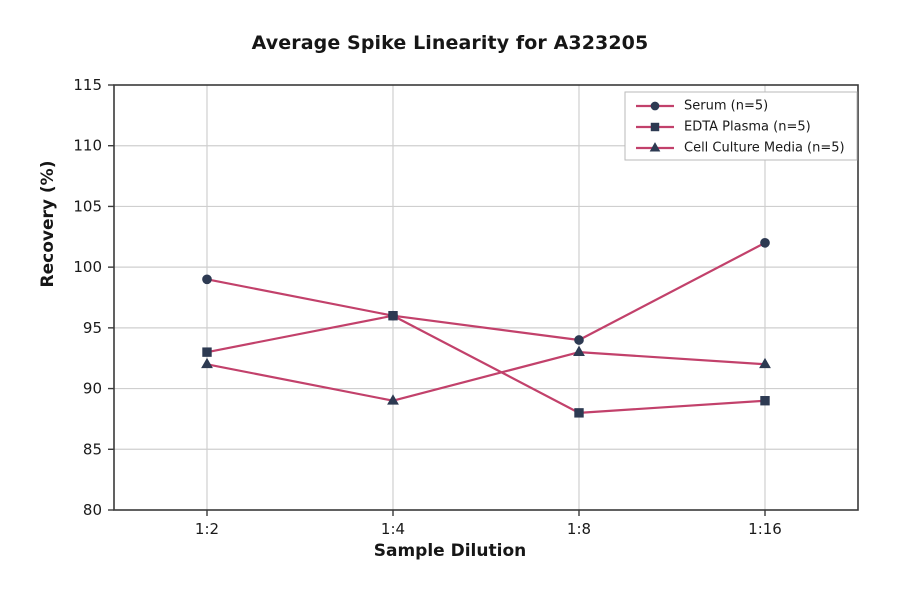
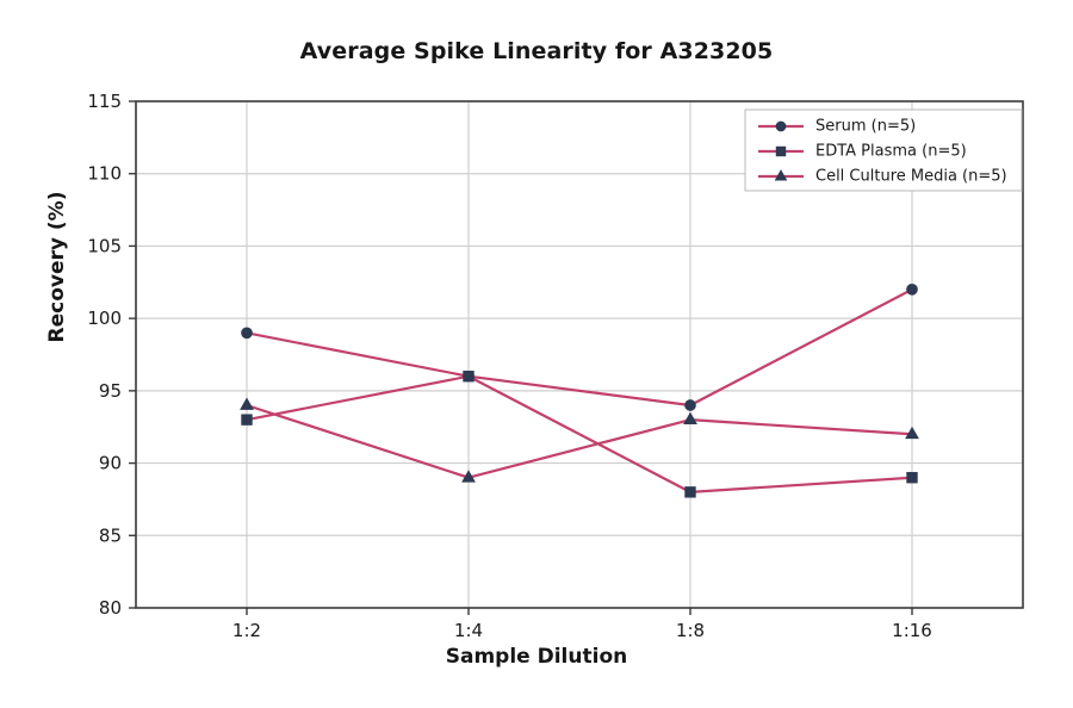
Cell Culture Media (n=5)/1:2: 92 -> 94
